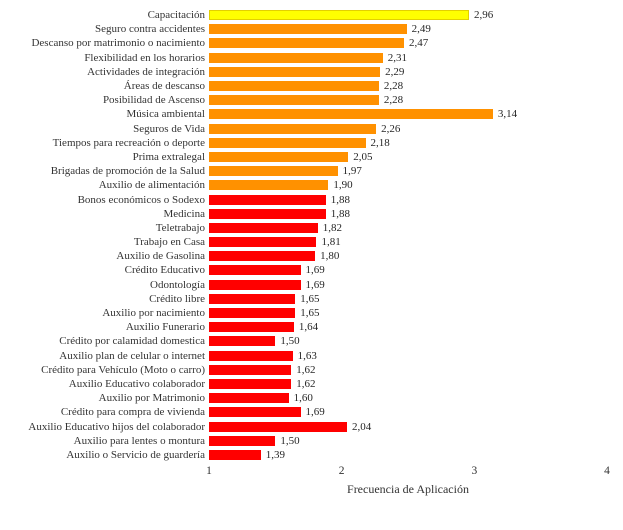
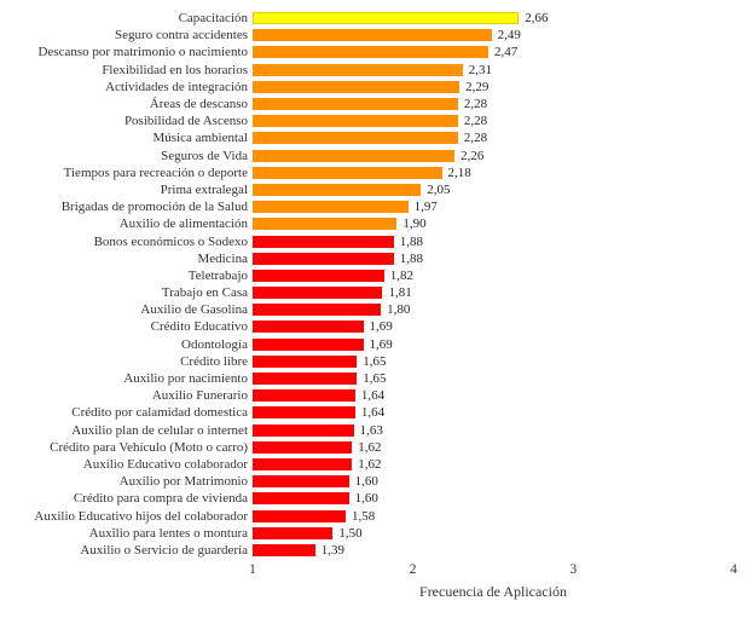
Capacitación: 2,96 -> 2,66
Música ambiental: 3,14 -> 2,28
Crédito por calamidad domestica: 1,50 -> 1,64
Crédito para compra de vivienda: 1,69 -> 1,60
Auxilio Educativo hijos del colaborador: 2,04 -> 1,58
